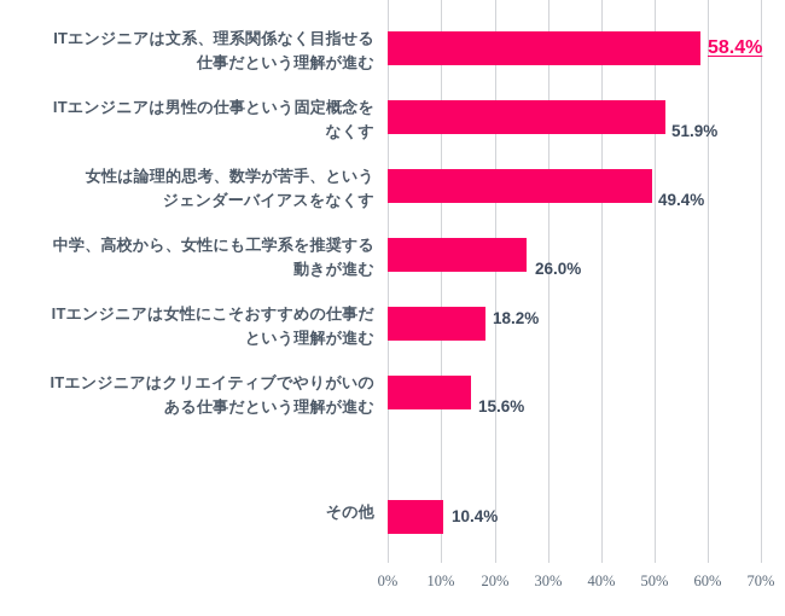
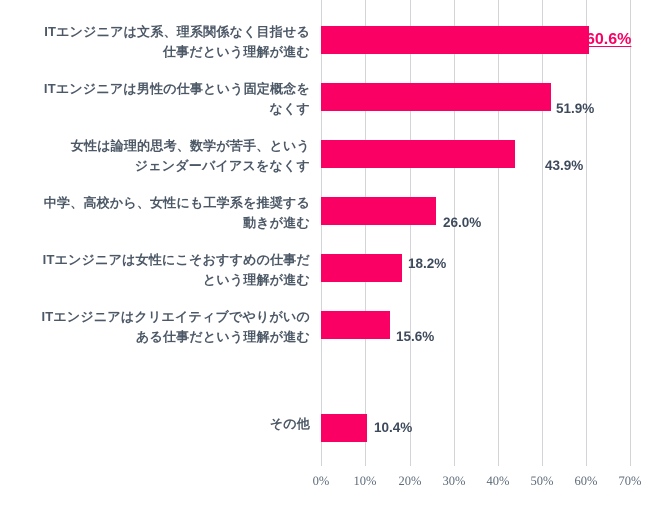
ITエンジニアは文系、理系関係なく目指せる 仕事だという理解が進む: 58.4% -> 60.6%
女性は論理的思考、数学が苦手、という ジェンダーバイアスをなくす: 49.4% -> 43.9%
